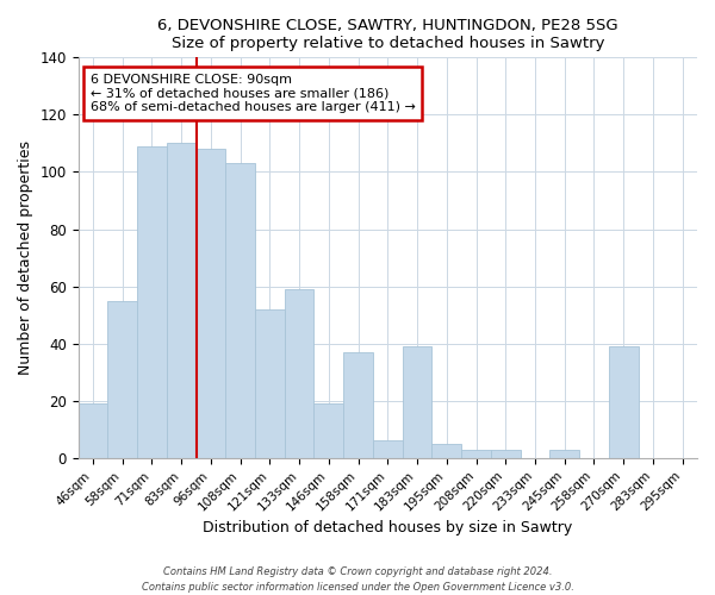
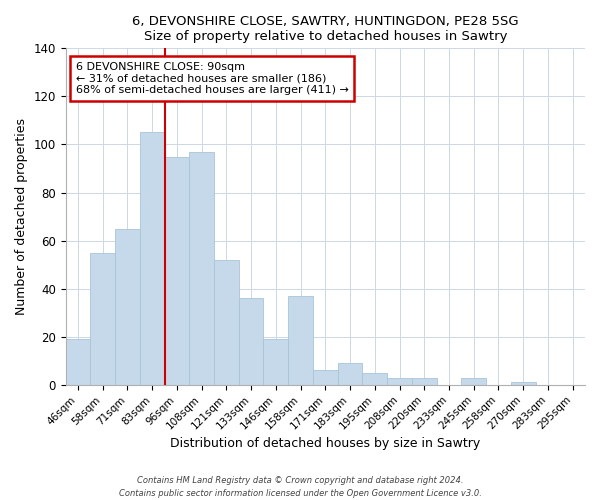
71sqm: 109 -> 65
83sqm: 110 -> 105
96sqm: 108 -> 95
108sqm: 103 -> 97
133sqm: 59 -> 36
183sqm: 39 -> 9
270sqm: 39 -> 1
